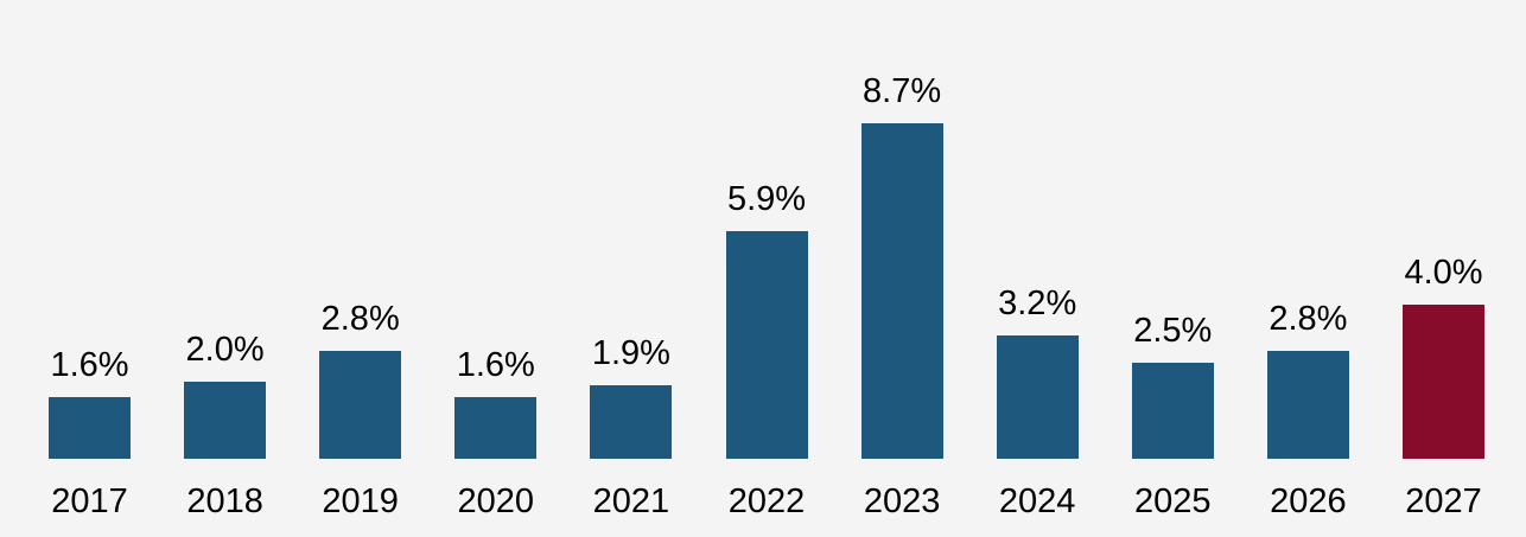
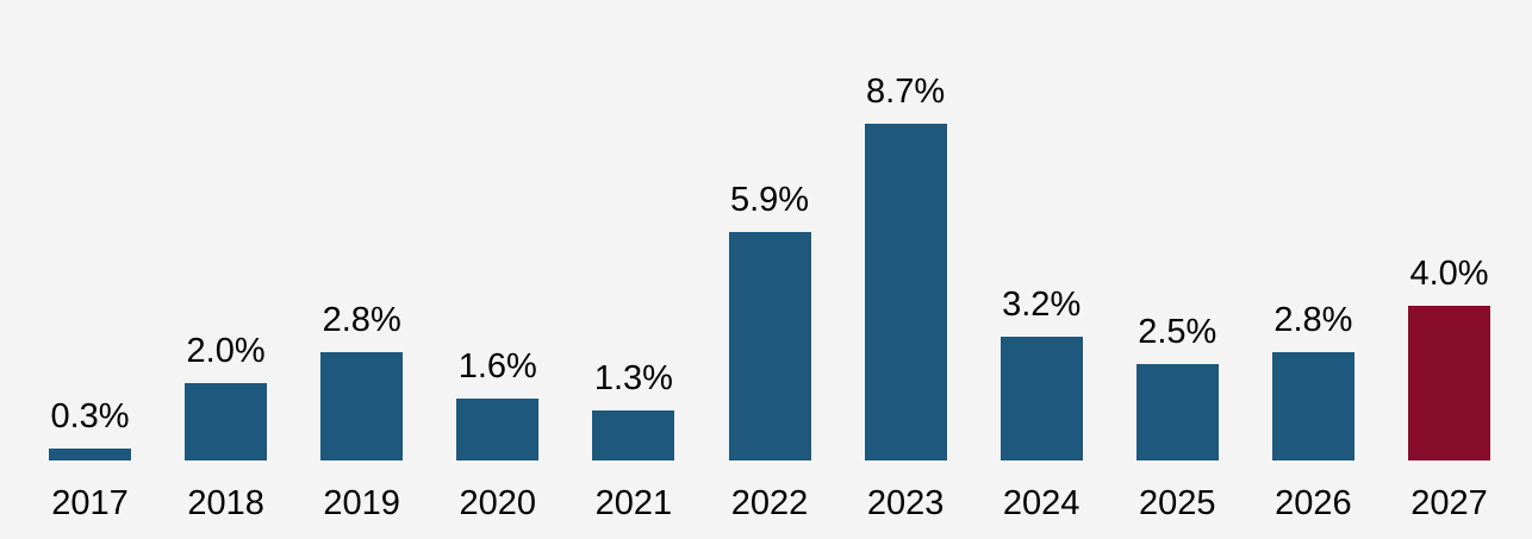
2017: 1.6% -> 0.3%
2021: 1.9% -> 1.3%
